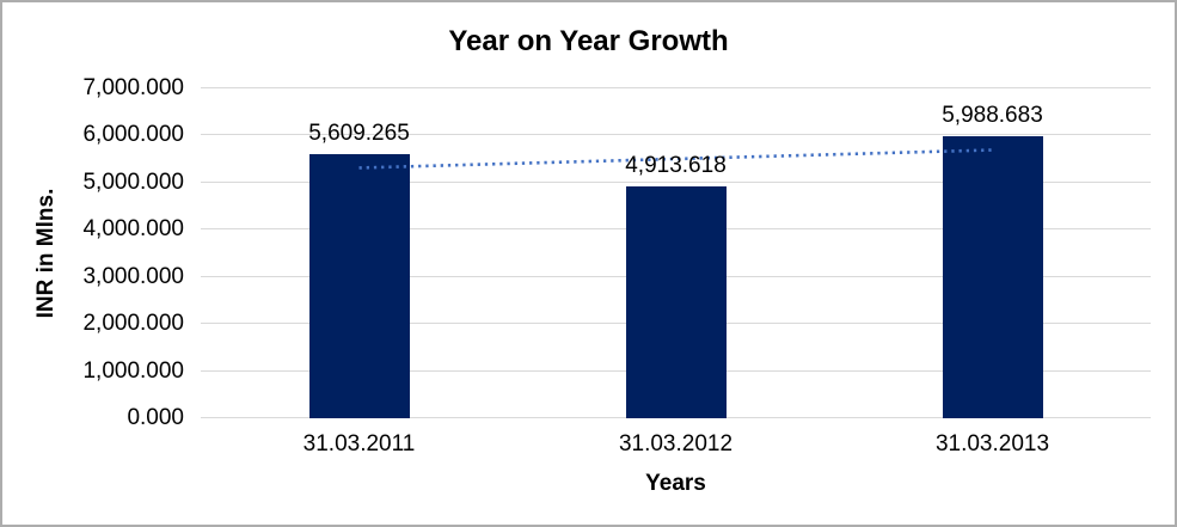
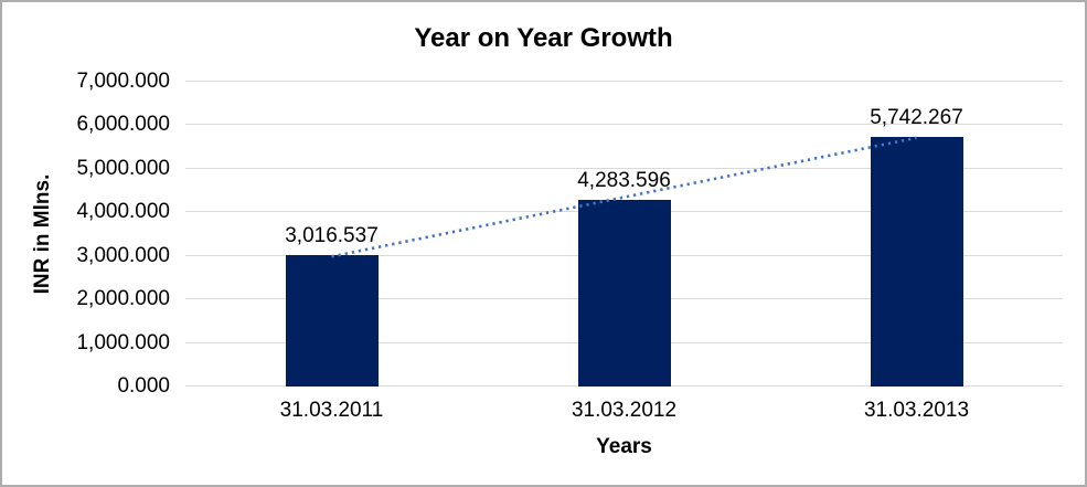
31.03.2011: 5,609.265 -> 3,016.537
31.03.2012: 4,913.618 -> 4,283.596
31.03.2013: 5,988.683 -> 5,742.267
